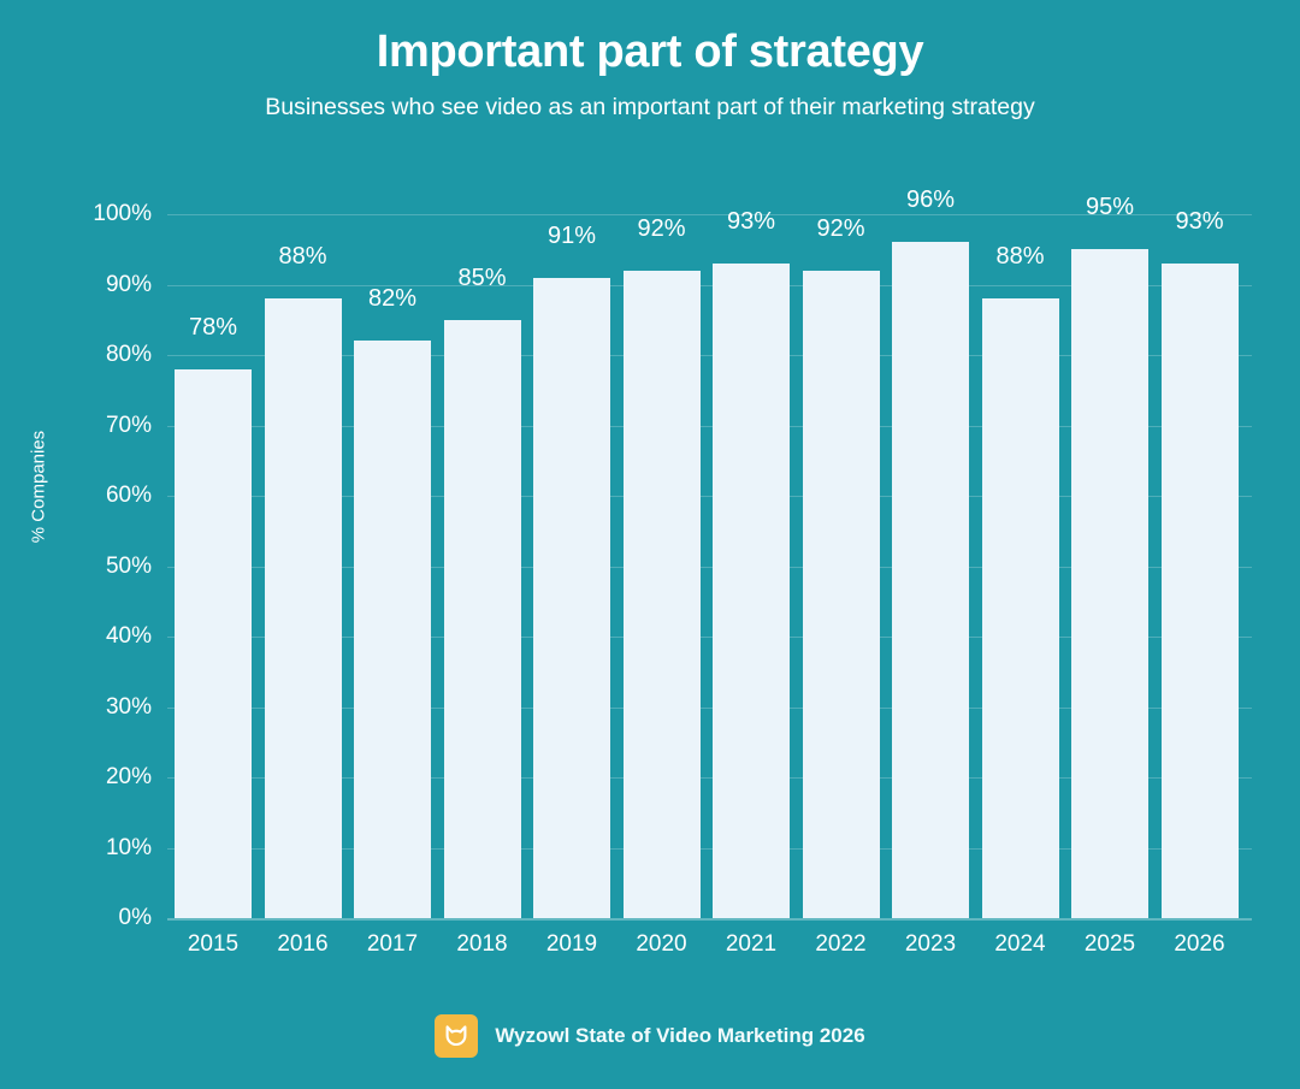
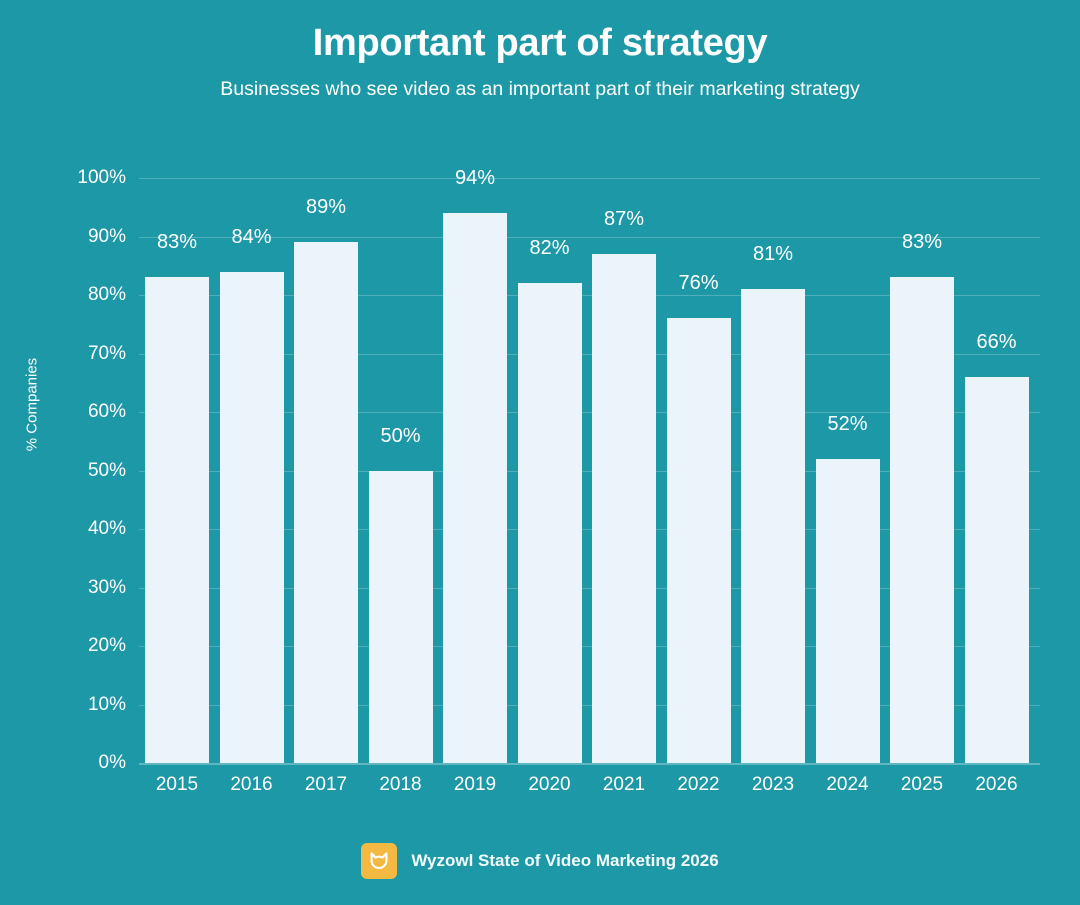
2015: 78% -> 83%
2016: 88% -> 84%
2017: 82% -> 89%
2018: 85% -> 50%
2019: 91% -> 94%
2020: 92% -> 82%
2021: 93% -> 87%
2022: 92% -> 76%
2023: 96% -> 81%
2024: 88% -> 52%
2025: 95% -> 83%
2026: 93% -> 66%
